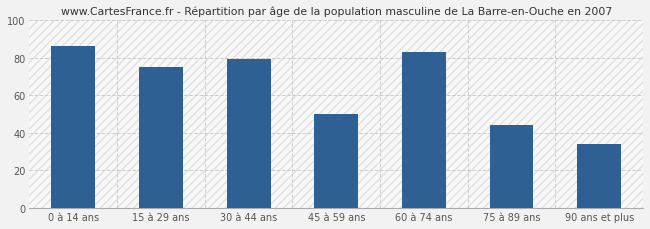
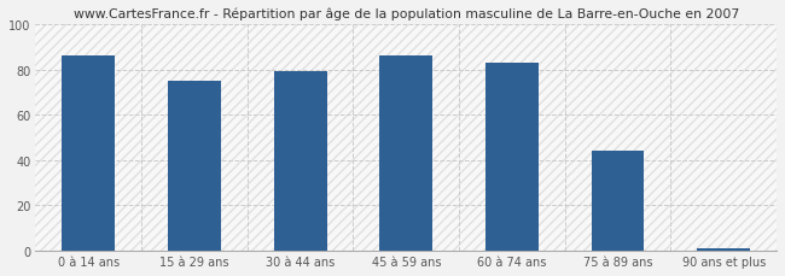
45 à 59 ans: 50 -> 86
90 ans et plus: 34 -> 1
